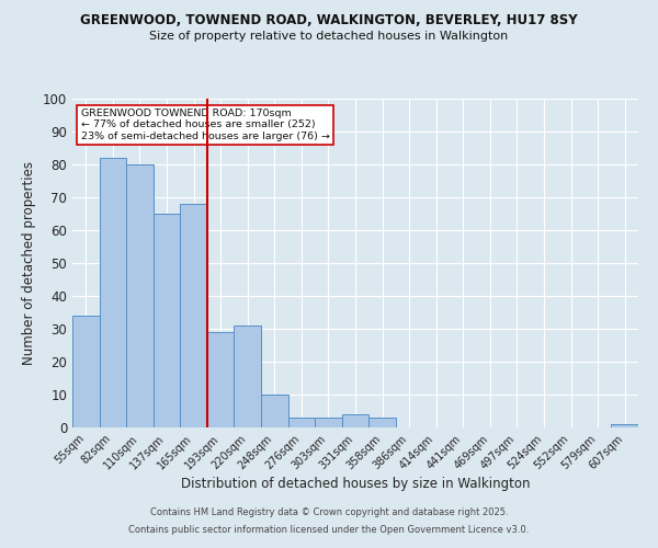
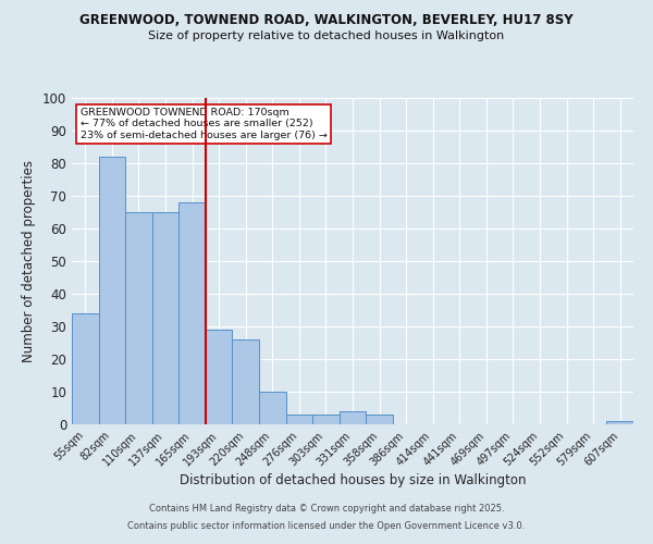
110sqm: 80 -> 65
220sqm: 31 -> 26
